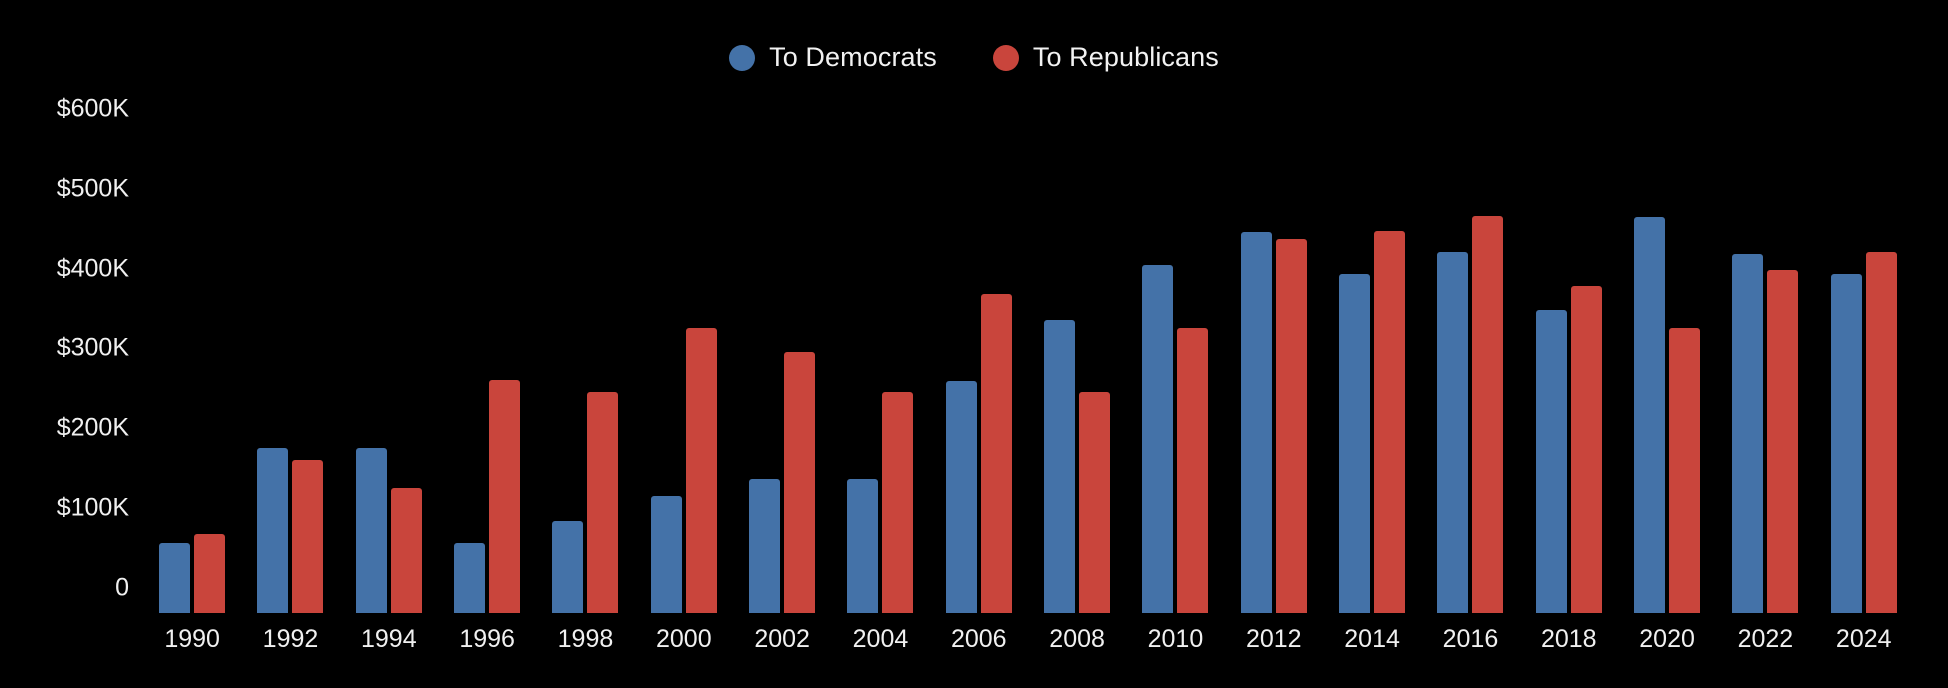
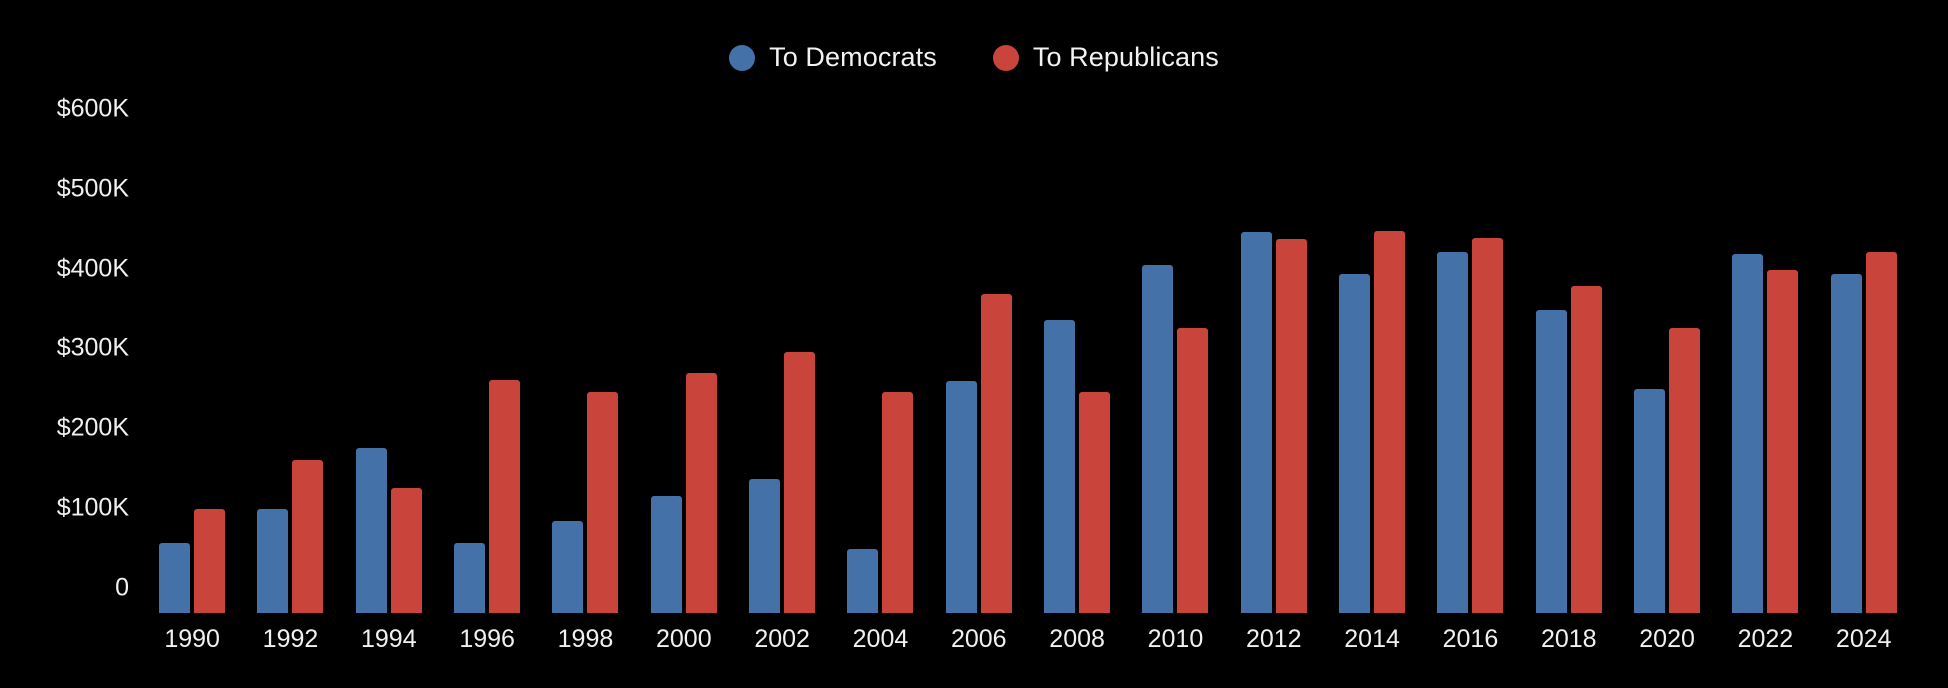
To Republicans/1990: $100K -> $130K
To Democrats/1992: $210K -> $130K
To Republicans/2000: $360K -> $300K
To Democrats/2004: $170K -> $80K
To Republicans/2016: $500K -> $470K
To Democrats/2020: $500K -> $280K
